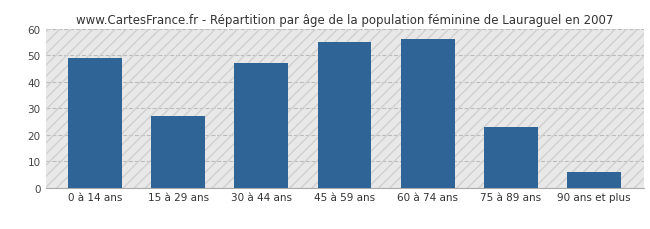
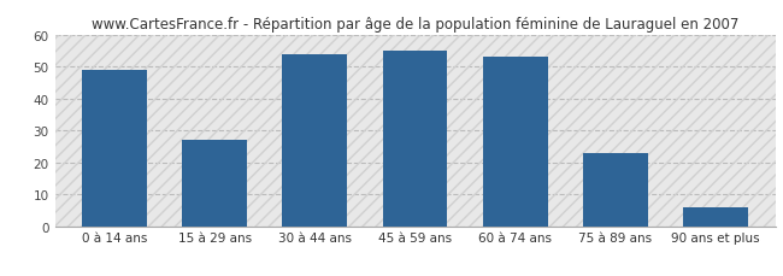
30 à 44 ans: 47 -> 54
60 à 74 ans: 56 -> 53
